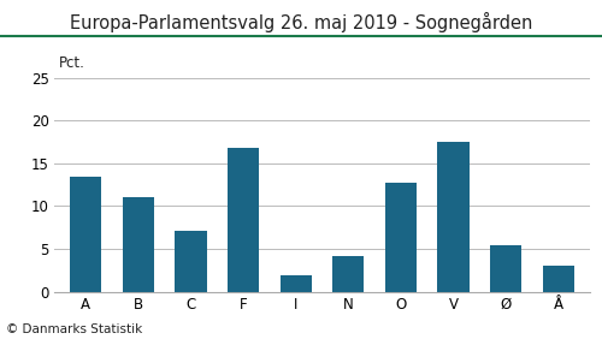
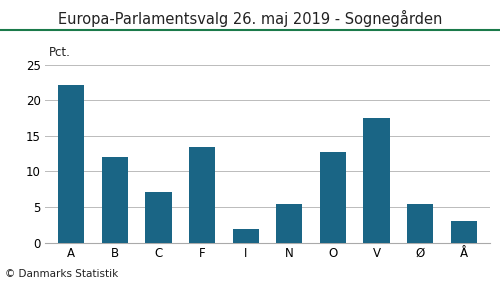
A: 13.4 -> 22.2
B: 11.0 -> 12.1
F: 16.8 -> 13.4
N: 4.2 -> 5.4
